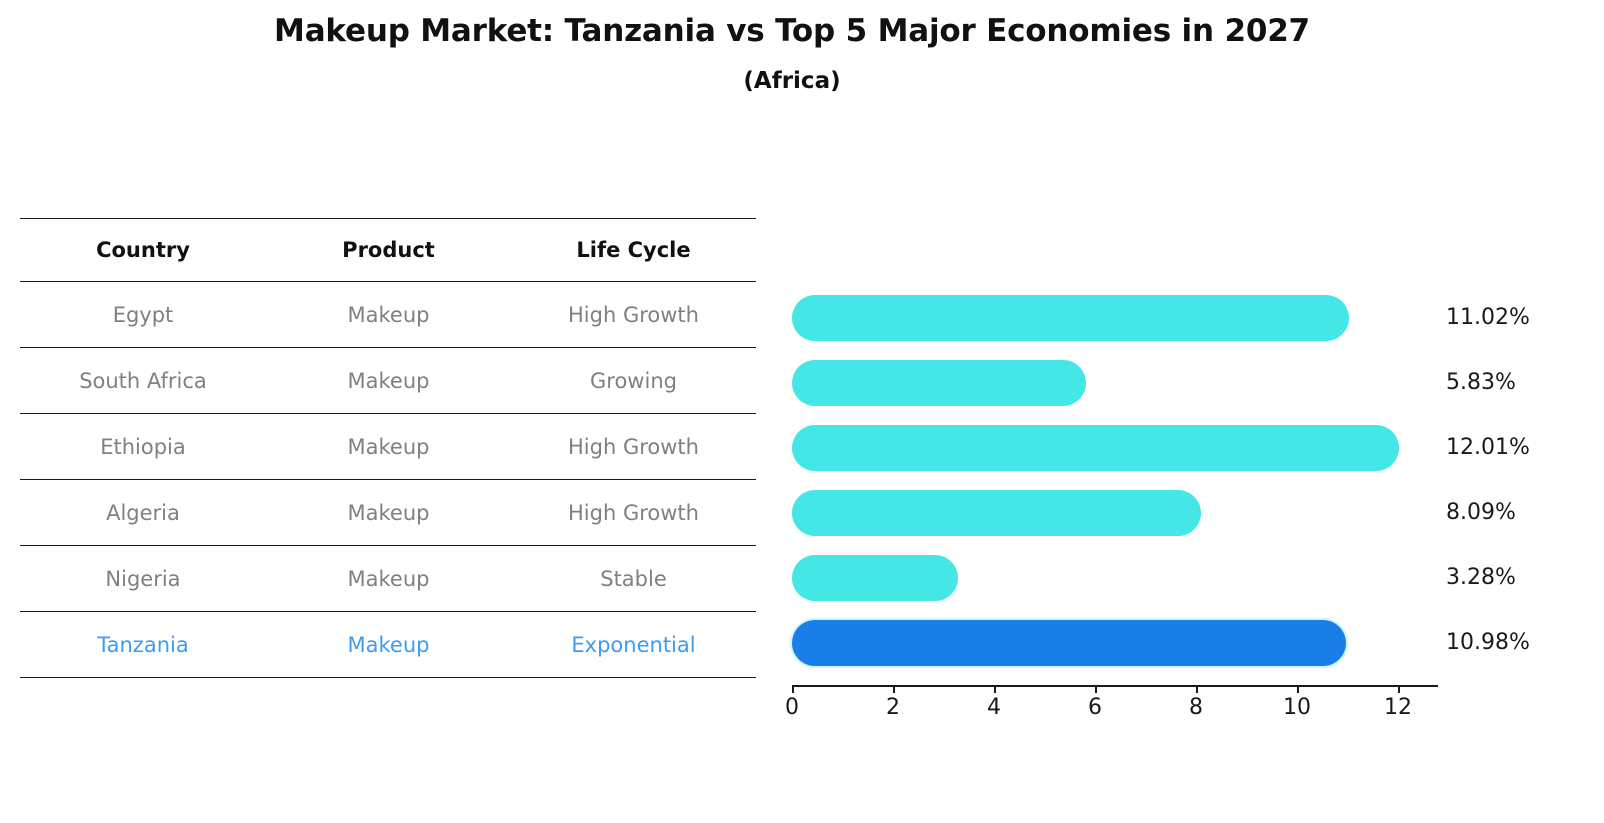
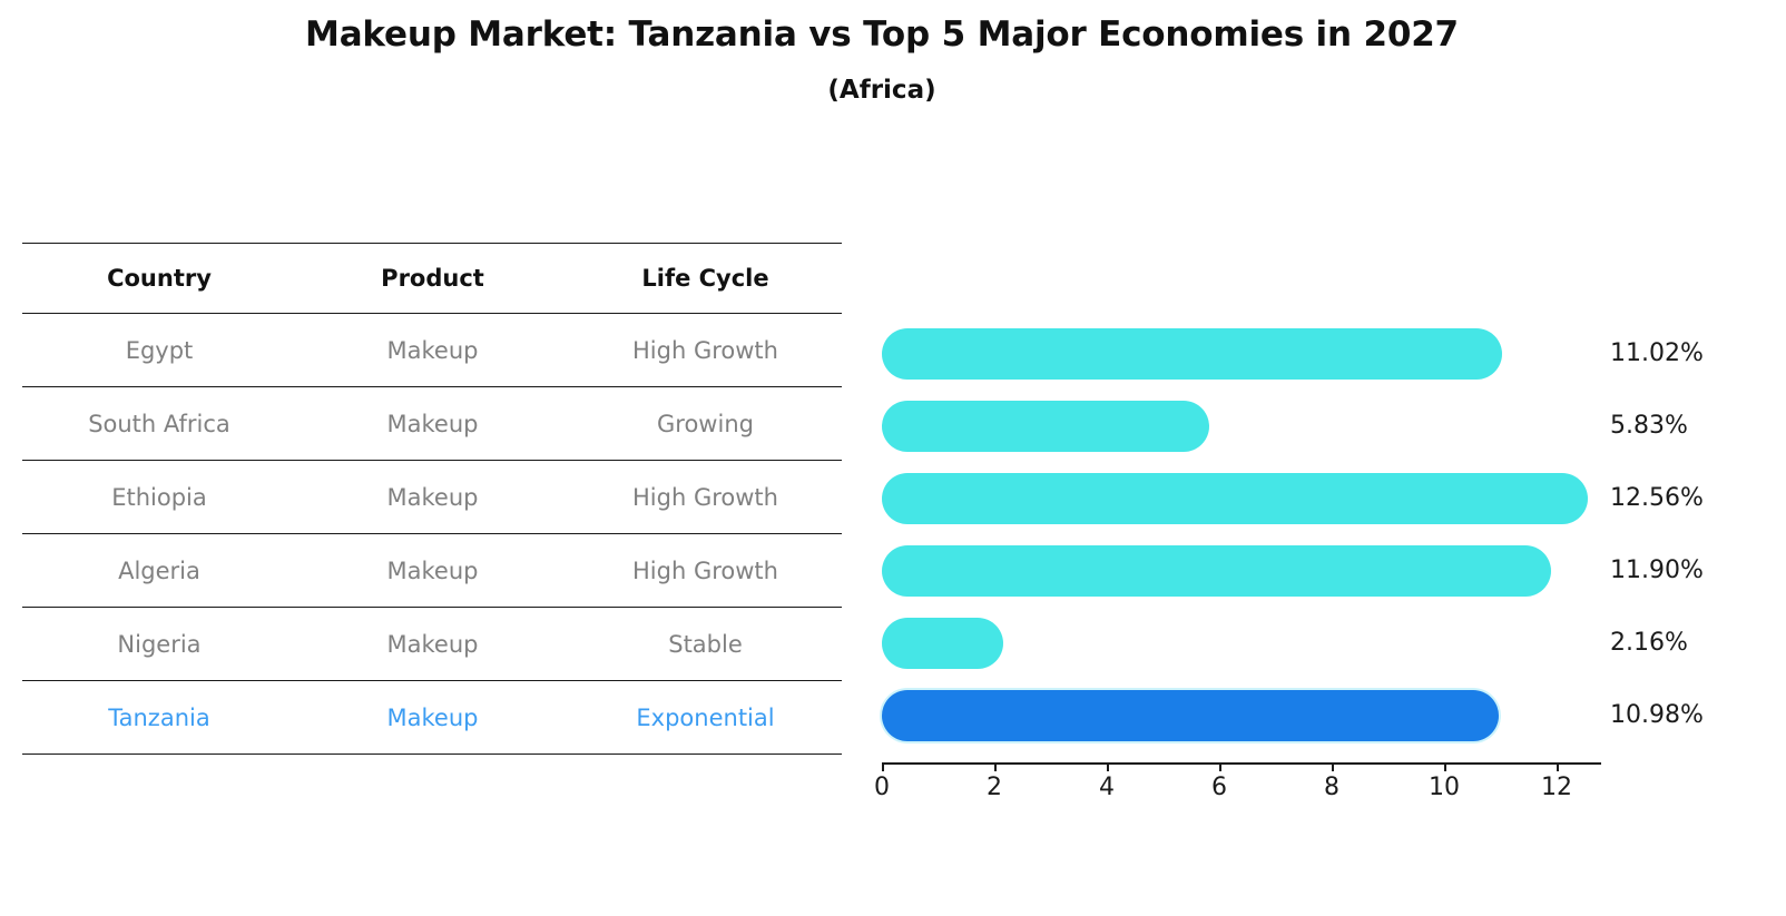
Ethiopia: 12.01% -> 12.56%
Algeria: 8.09% -> 11.90%
Nigeria: 3.28% -> 2.16%
